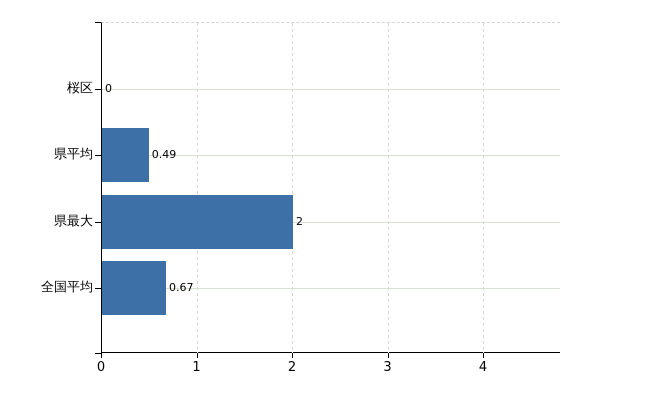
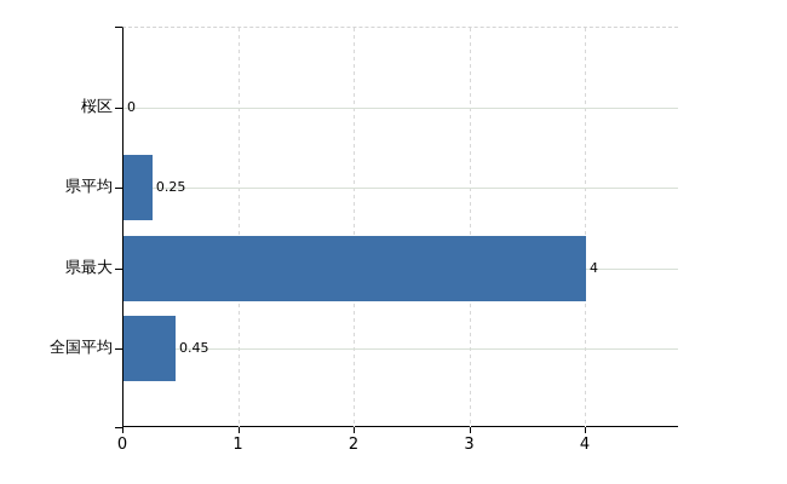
県平均: 0.49 -> 0.25
県最大: 2 -> 4
全国平均: 0.67 -> 0.45
